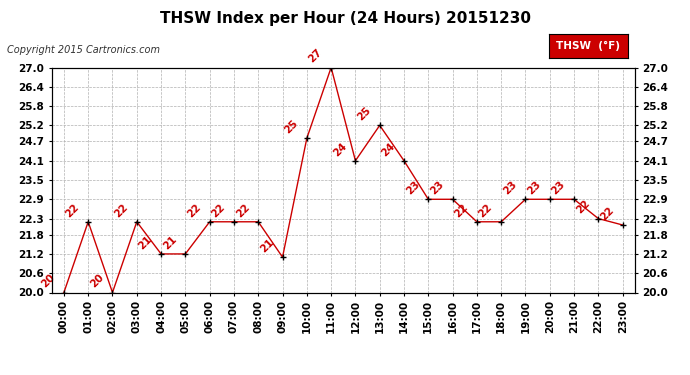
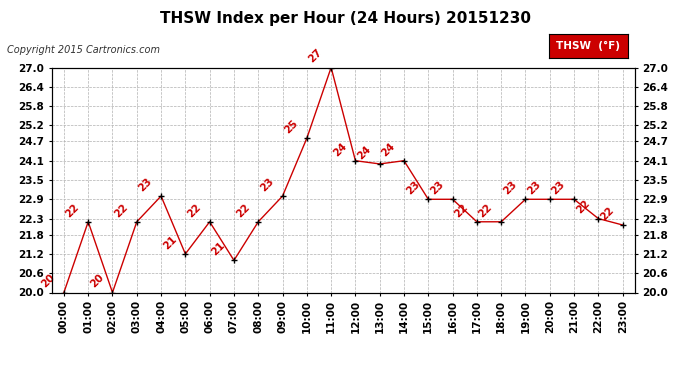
04:00: 21 -> 23
07:00: 22 -> 21
09:00: 21 -> 23
13:00: 25 -> 24
